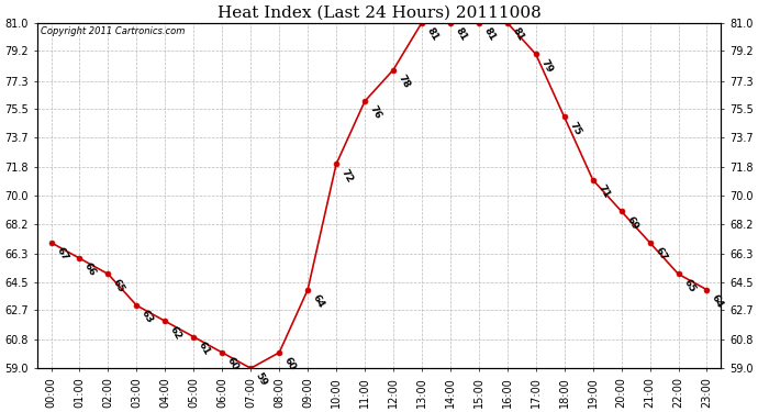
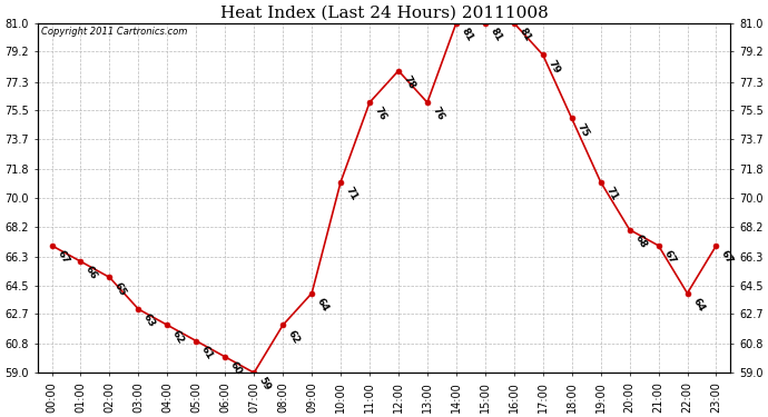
08:00: 60 -> 62
10:00: 72 -> 71
13:00: 81 -> 76
20:00: 69 -> 68
22:00: 65 -> 64
23:00: 64 -> 67
